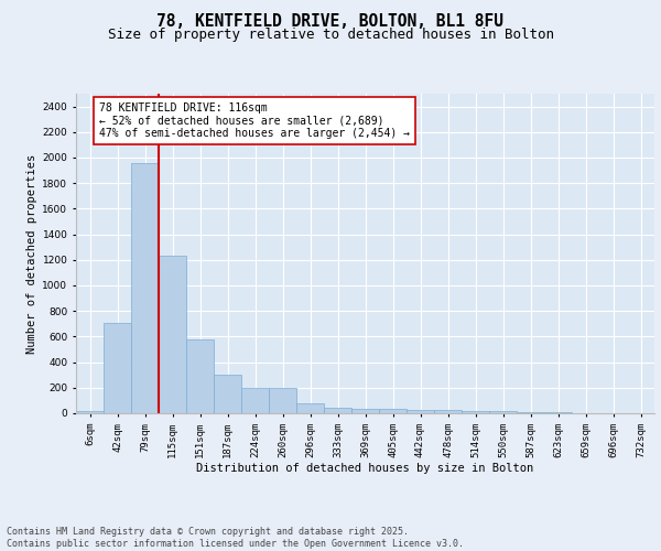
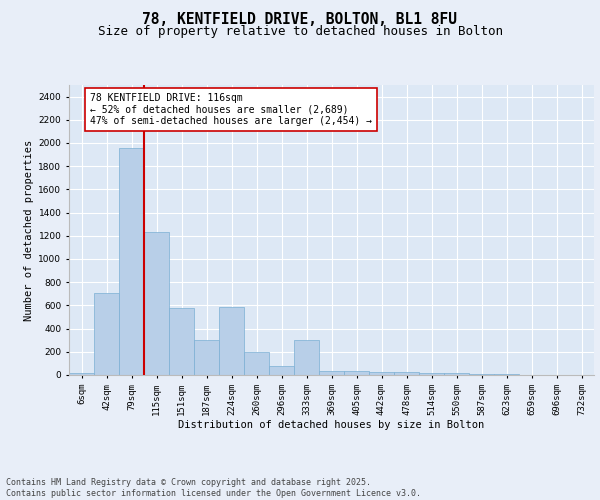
224sqm: 200 -> 590
333sqm: 40 -> 300
